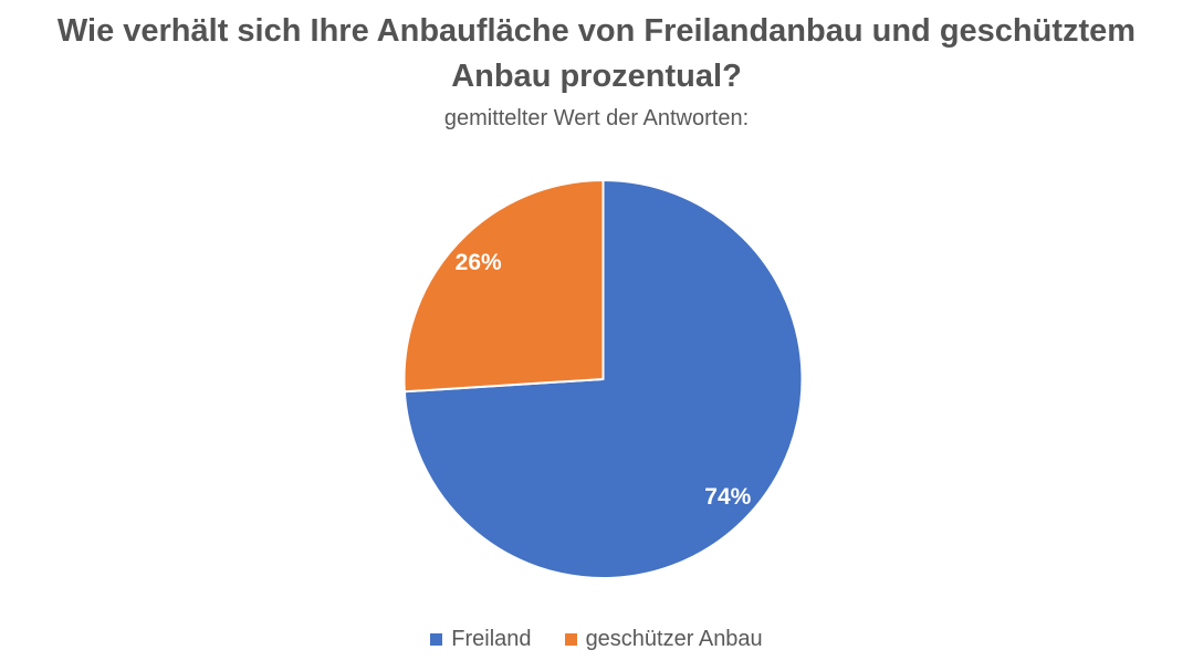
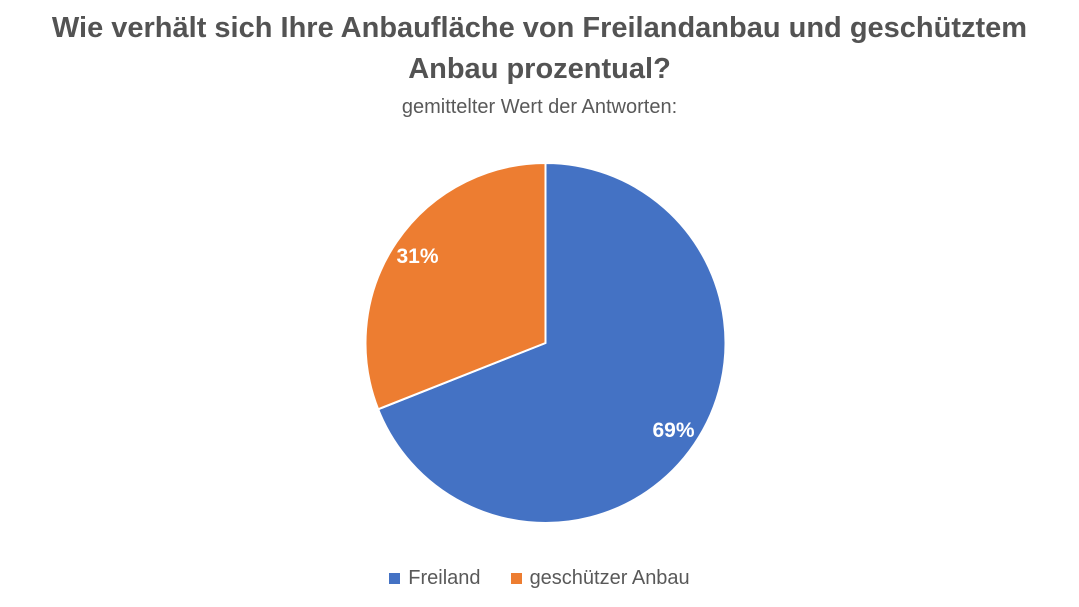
Freiland: 74% -> 69%
geschützer Anbau: 26% -> 31%
